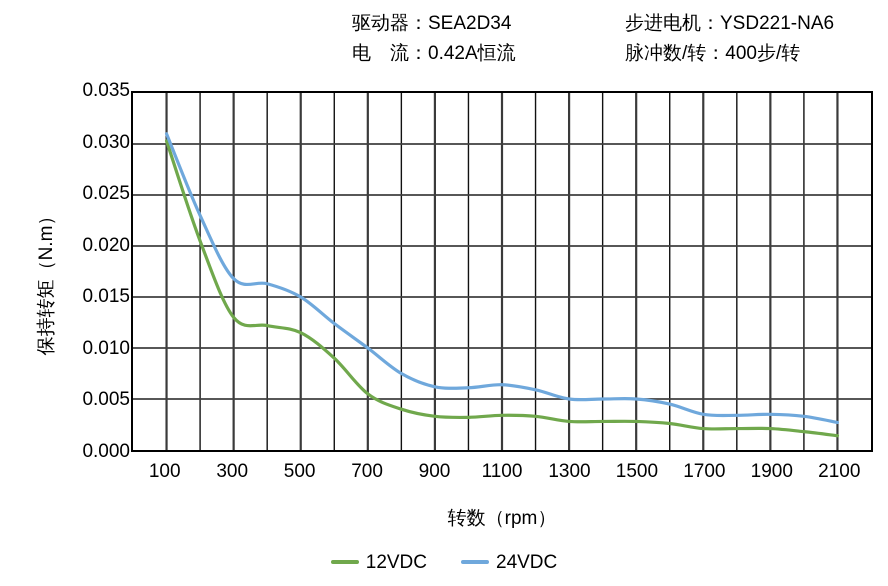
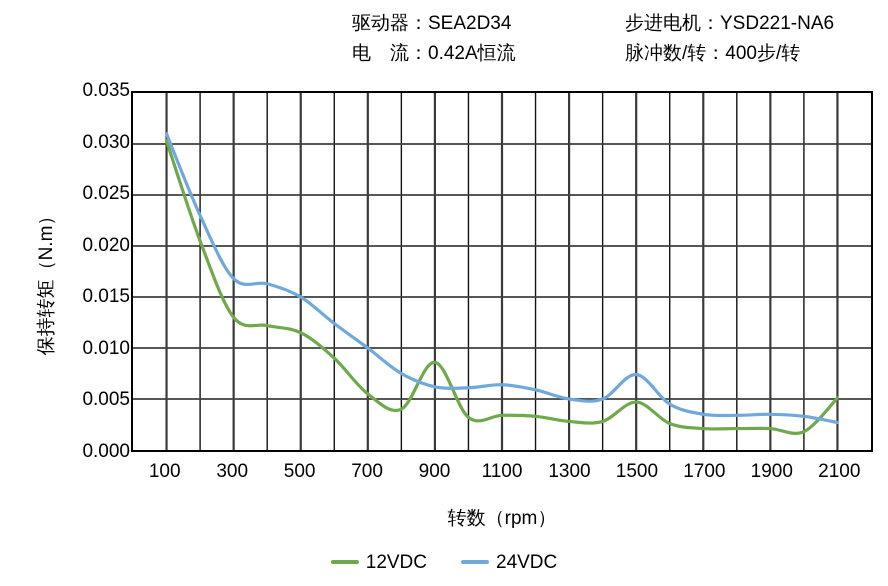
12VDC/900: 0.0033 -> 0.0086
12VDC/1500: 0.0028 -> 0.0047
24VDC/1500: 0.0050 -> 0.0074
12VDC/2100: 0.0014 -> 0.0051
